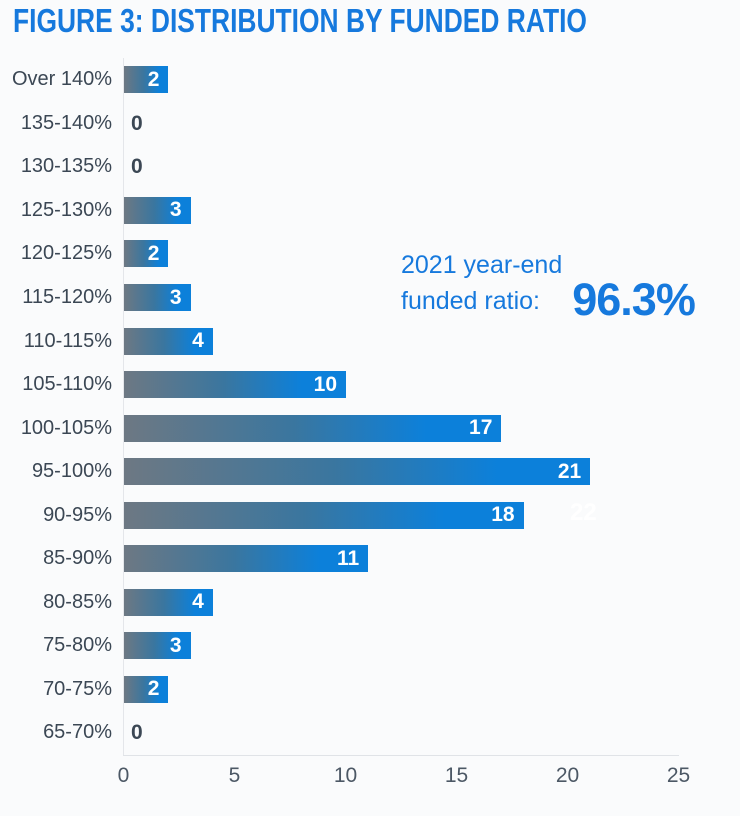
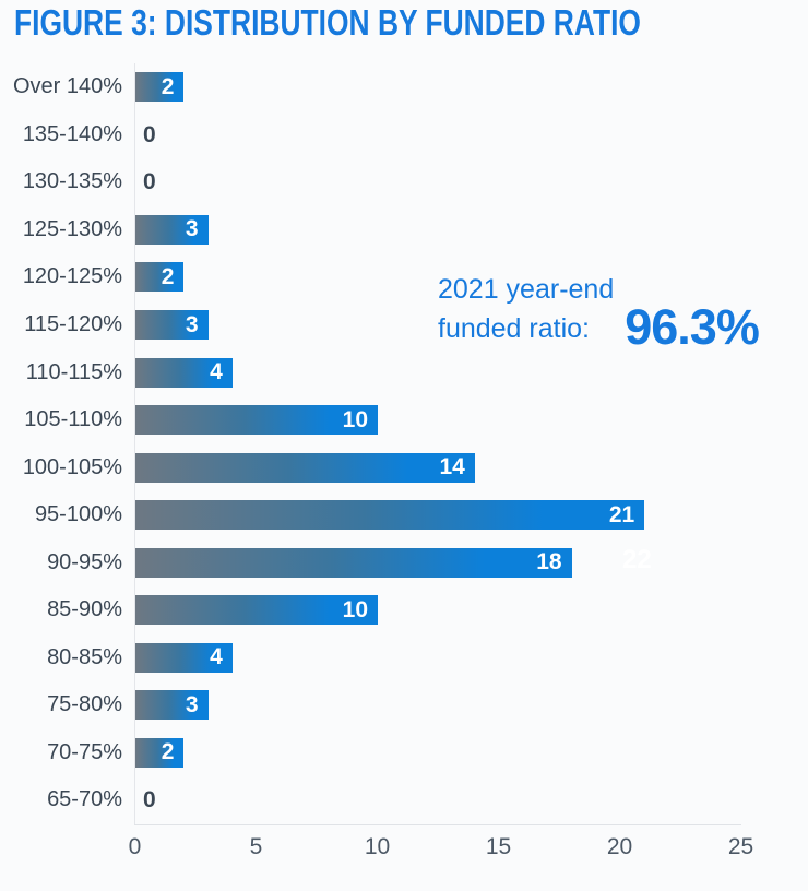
100-105%: 17 -> 14
85-90%: 11 -> 10
